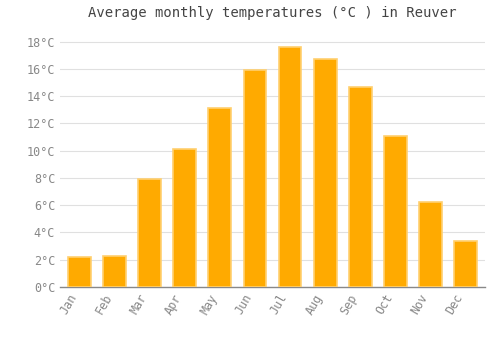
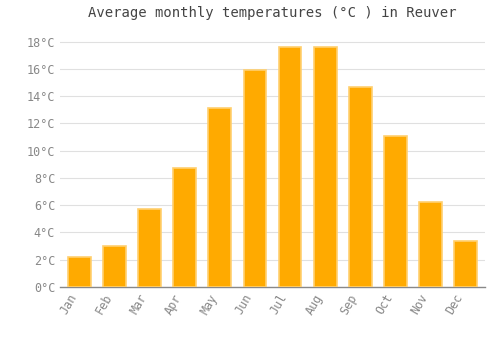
Feb: 2.3°C -> 3.0°C
Mar: 7.9°C -> 5.7°C
Apr: 10.1°C -> 8.7°C
Aug: 16.7°C -> 17.6°C
